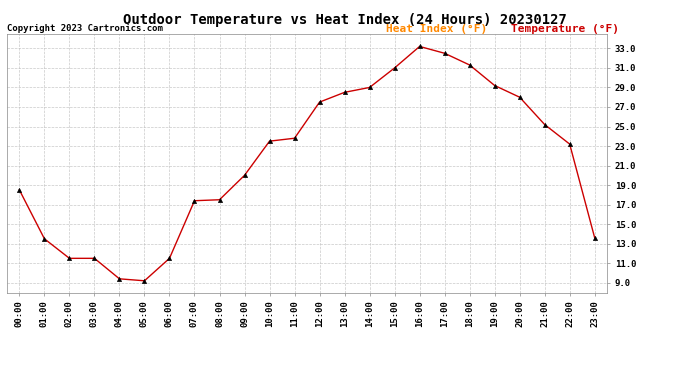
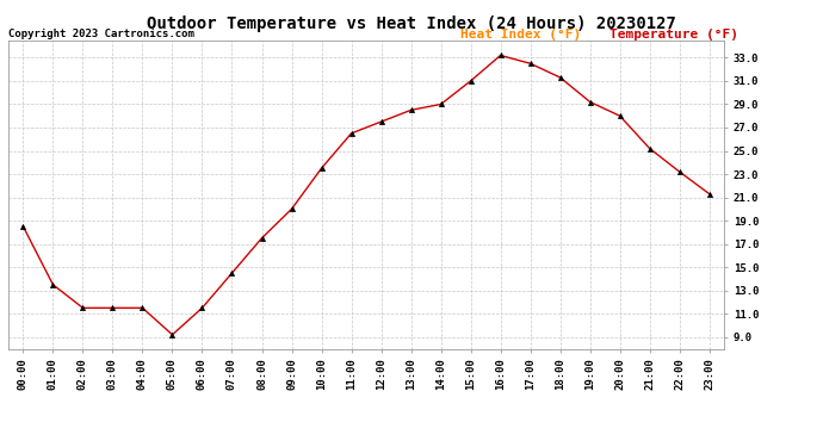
04:00: 9.4 -> 11.5
07:00: 17.4 -> 14.5
11:00: 23.8 -> 26.5
23:00: 13.6 -> 21.3
